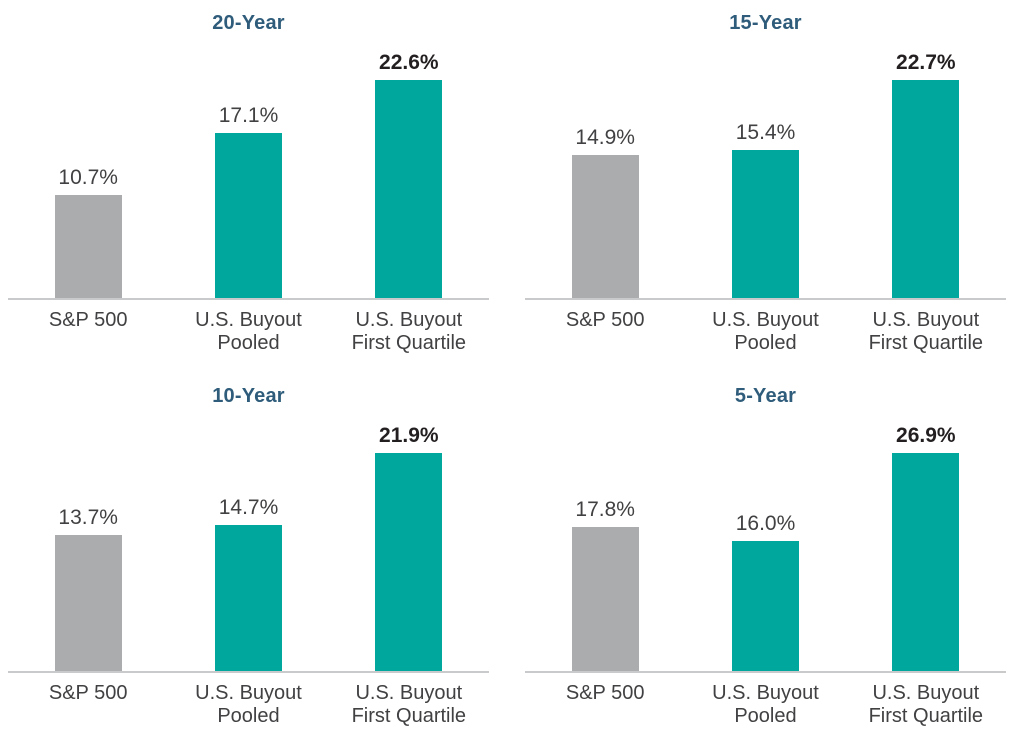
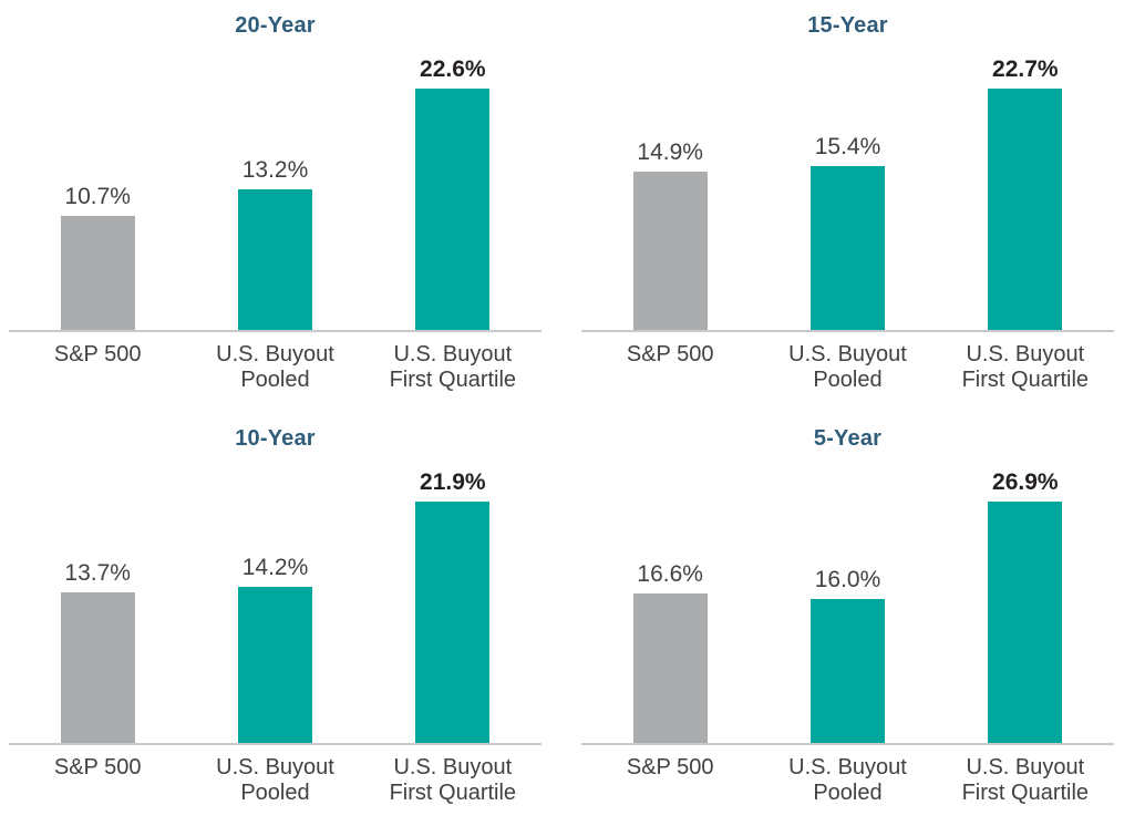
20-Year/U.S. Buyout Pooled: 17.1% -> 13.2%
10-Year/U.S. Buyout Pooled: 14.7% -> 14.2%
5-Year/S&P 500: 17.8% -> 16.6%
